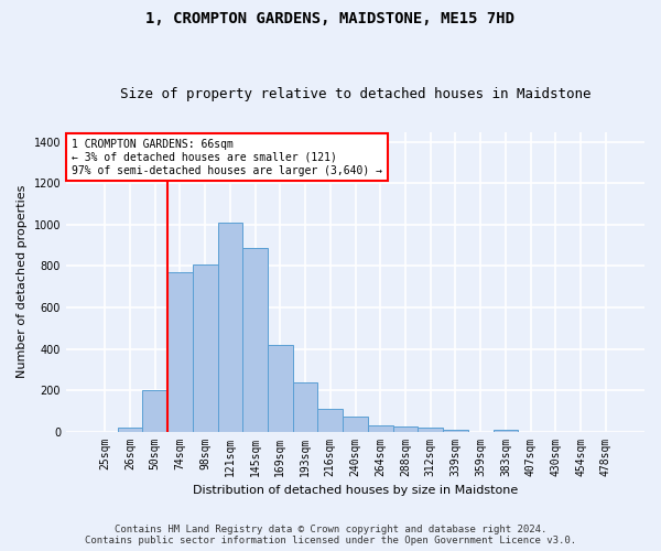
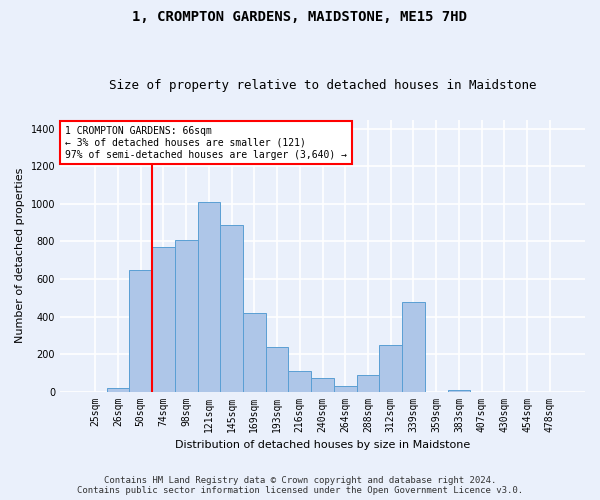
50sqm: 200 -> 650
288sqm: 20 -> 90
312sqm: 20 -> 250
339sqm: 10 -> 480
